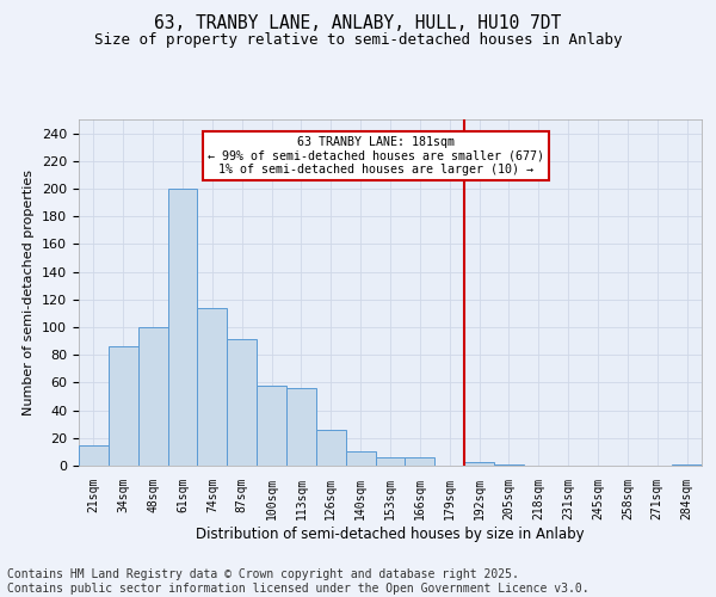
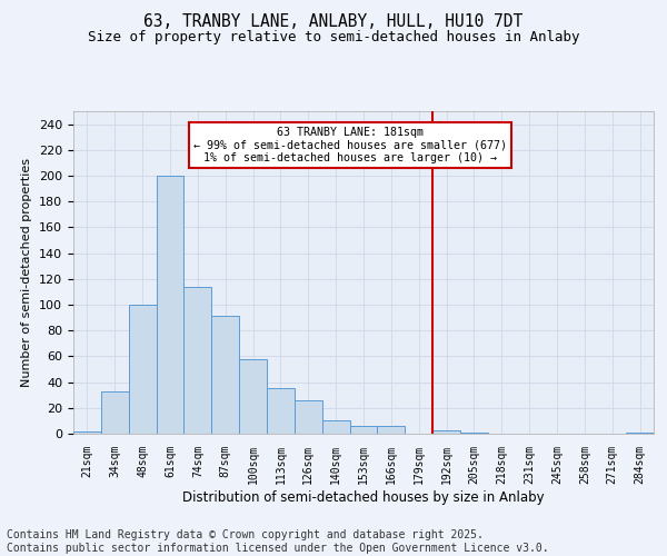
21sqm: 15 -> 2
34sqm: 86 -> 33
113sqm: 56 -> 35
